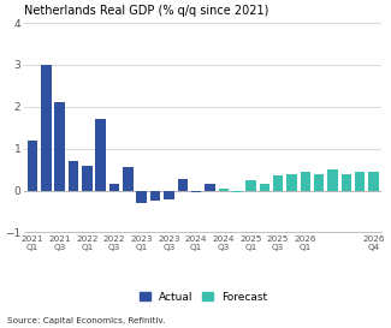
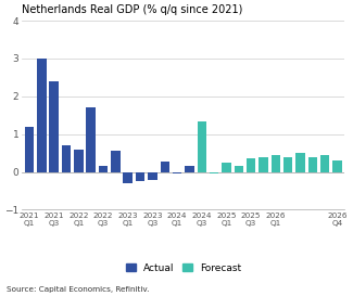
Actual/2021 Q3: 2.10 -> 2.40
Forecast/2024 Q3: 0.05 -> 1.35
Forecast/2026 Q4: 0.45 -> 0.30
